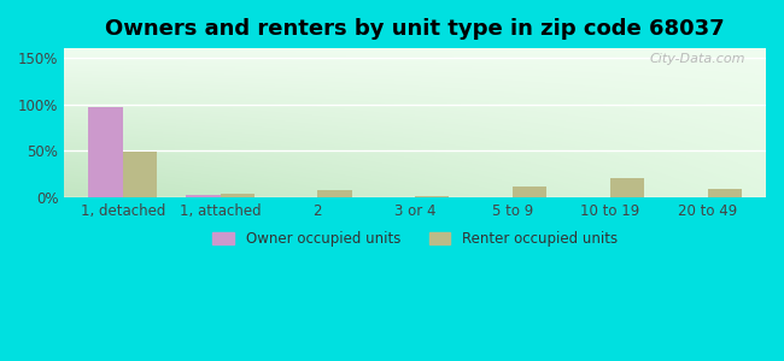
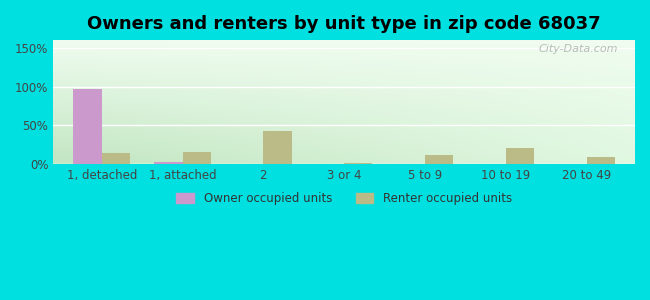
Renter occupied units/1, detached: 49% -> 14%
Renter occupied units/1, attached: 4% -> 16%
Renter occupied units/2: 8% -> 42%
